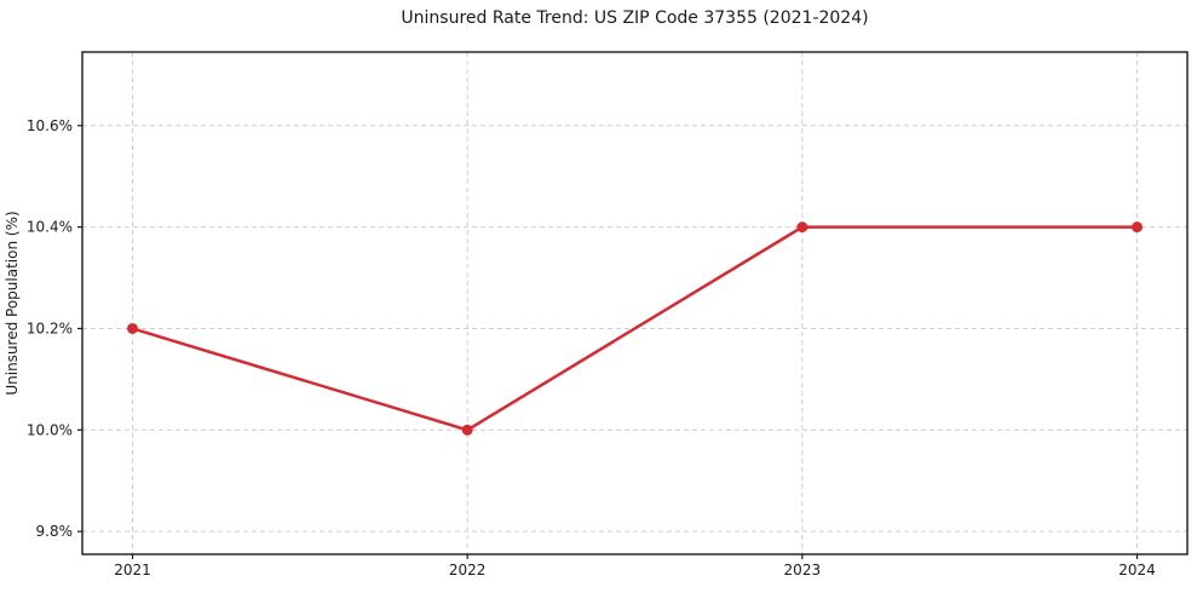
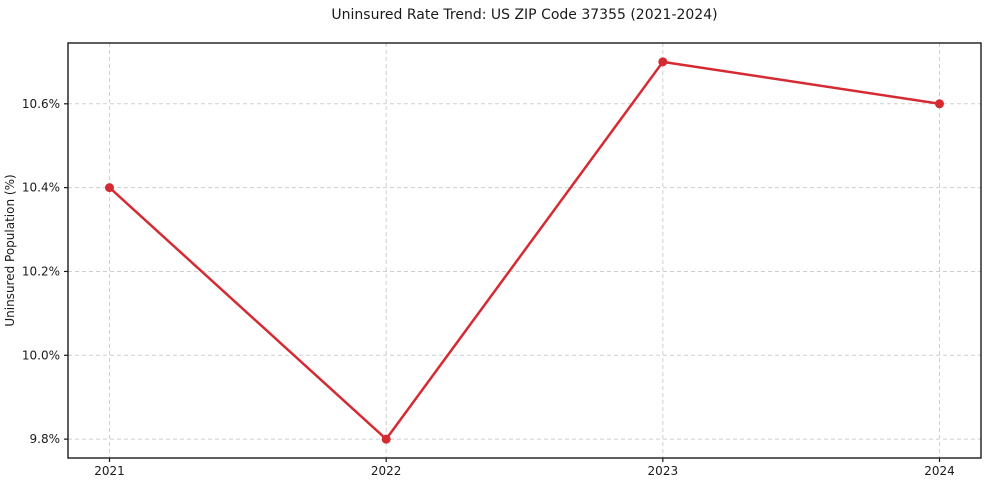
2021: 10.2% -> 10.4%
2022: 10.0% -> 9.8%
2023: 10.4% -> 10.7%
2024: 10.4% -> 10.6%
